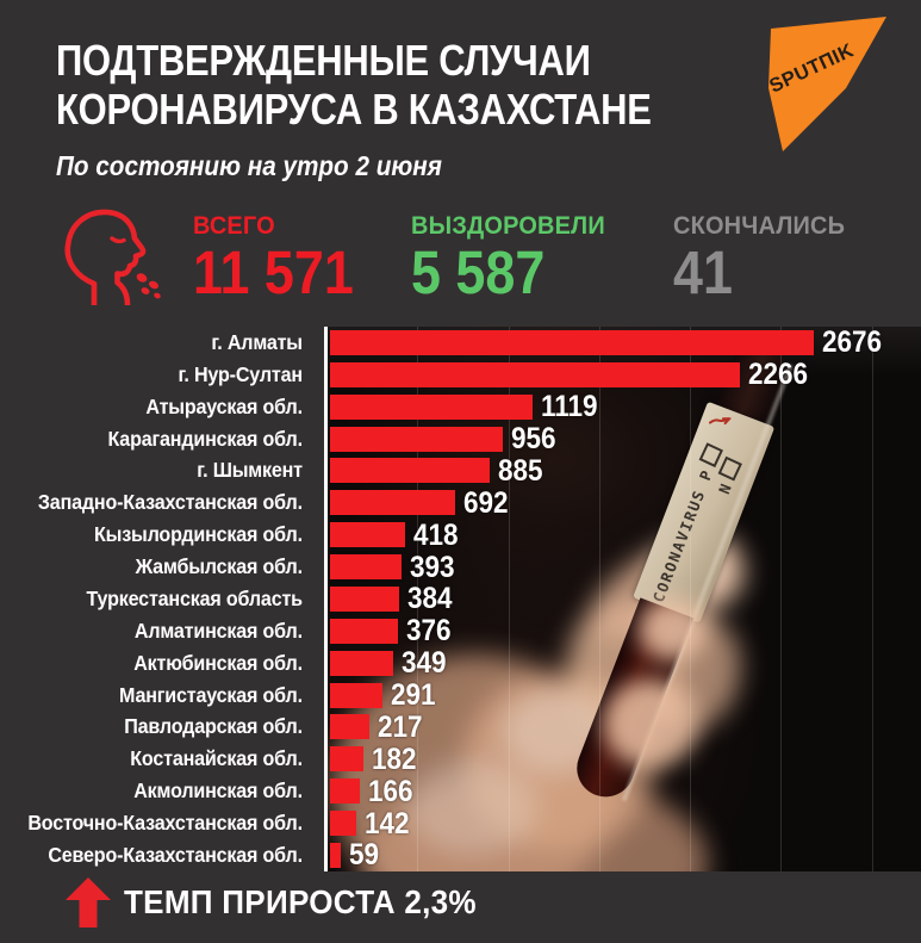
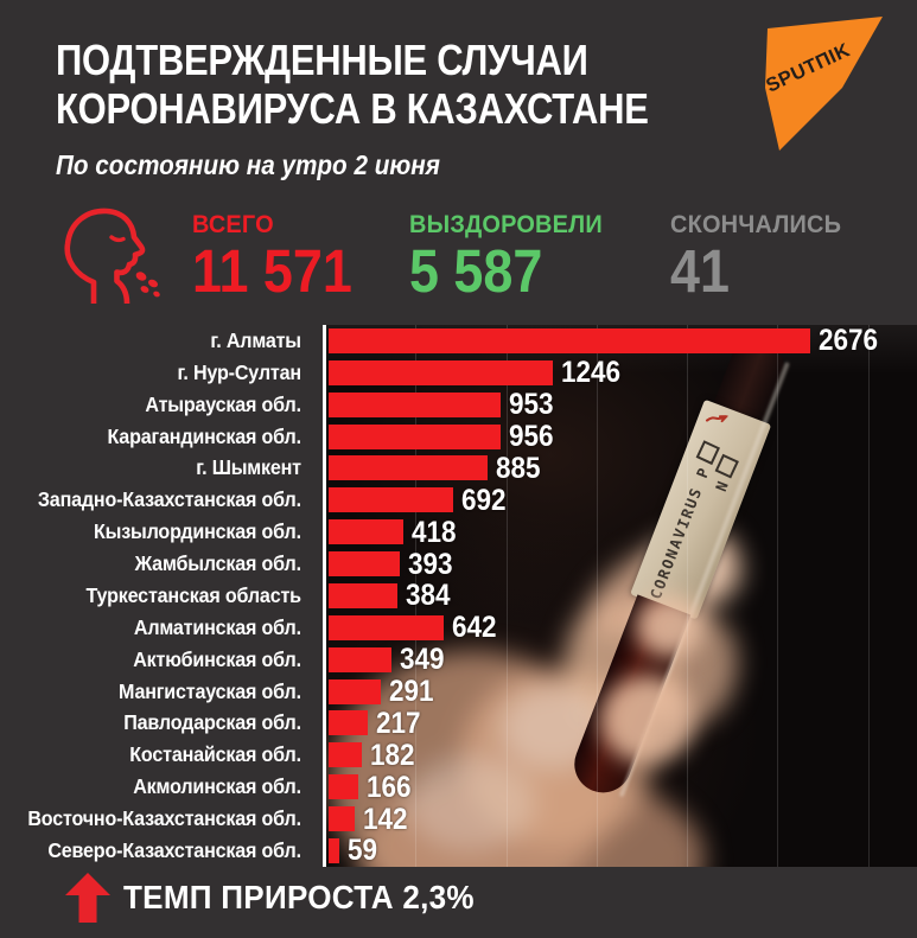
г. Нур-Султан: 2266 -> 1246
Атырауская обл.: 1119 -> 953
Алматинская обл.: 376 -> 642
